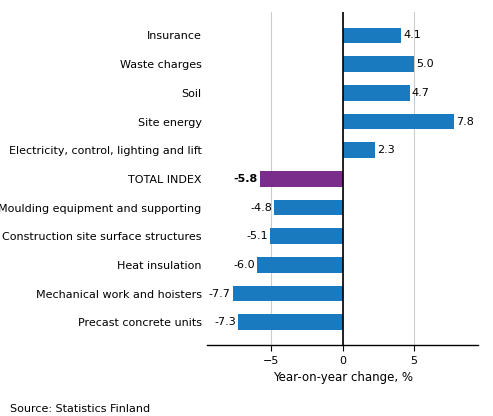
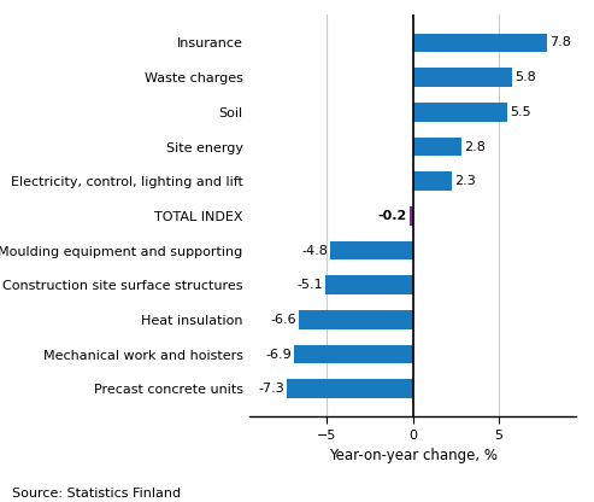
Insurance: 4.1 -> 7.8
Waste charges: 5.0 -> 5.8
Soil: 4.7 -> 5.5
Site energy: 7.8 -> 2.8
TOTAL INDEX: -5.8 -> -0.2
Heat insulation: -6.0 -> -6.6
Mechanical work and hoisters: -7.7 -> -6.9
